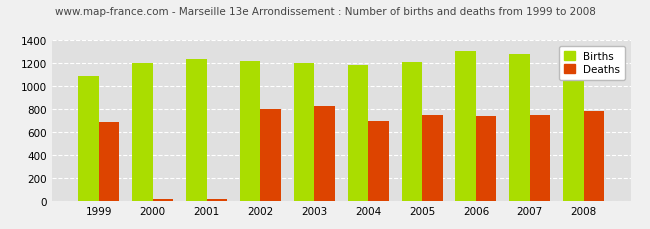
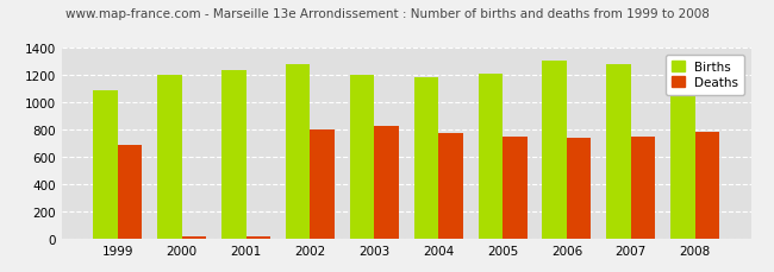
Births/2002: 1220 -> 1280
Deaths/2004: 700 -> 780
